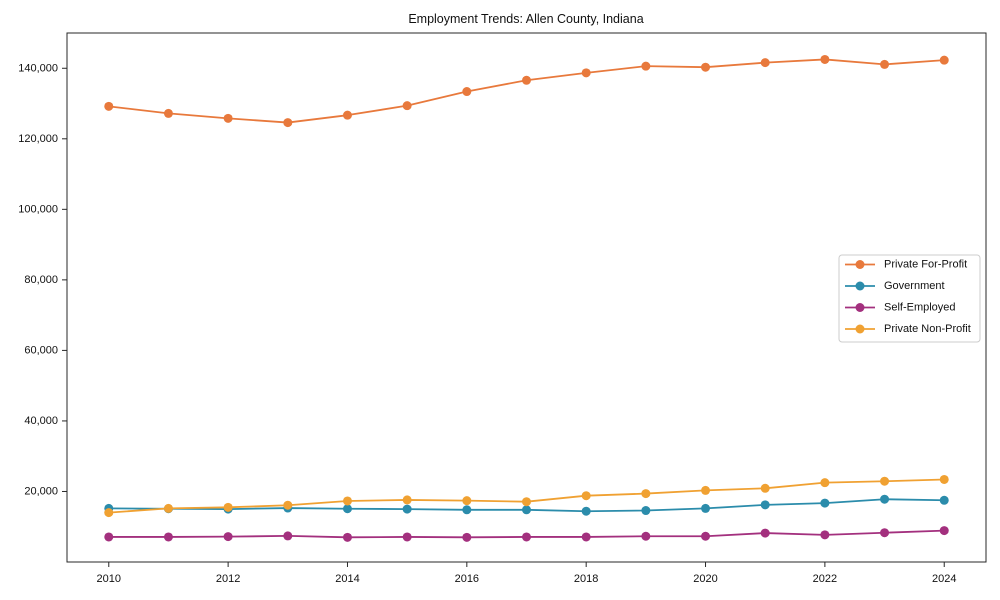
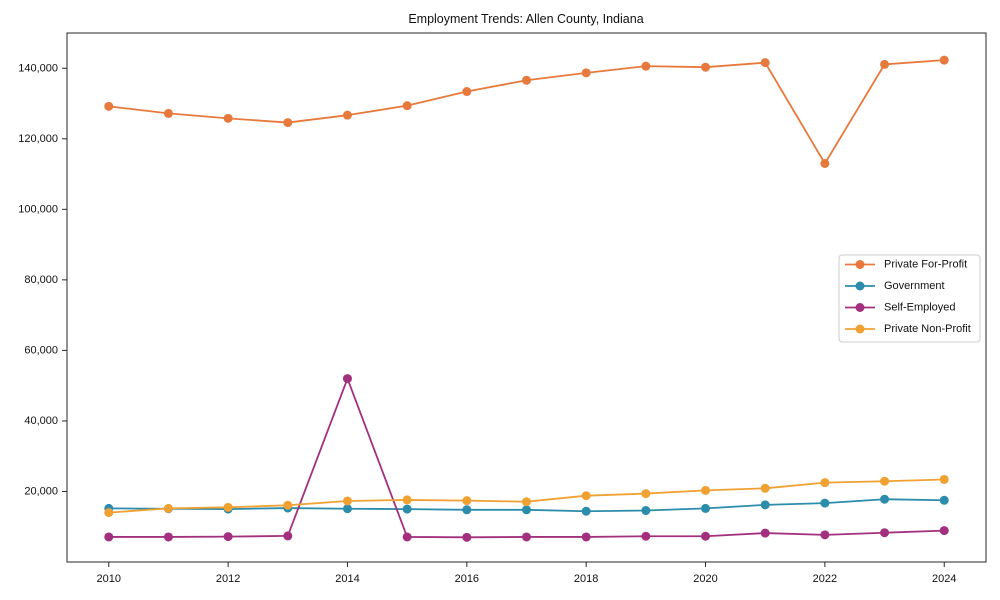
Self-Employed/2014: 7000 -> 52000
Private For-Profit/2022: 142000 -> 113000
